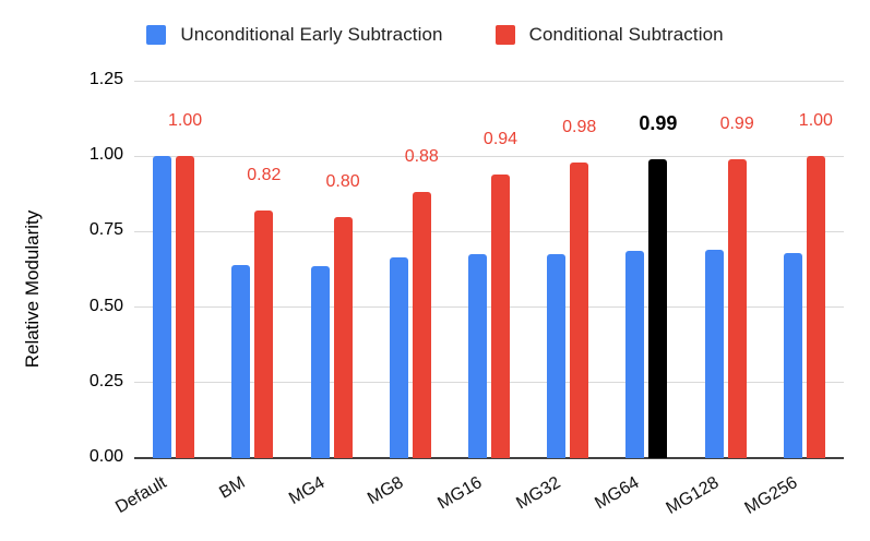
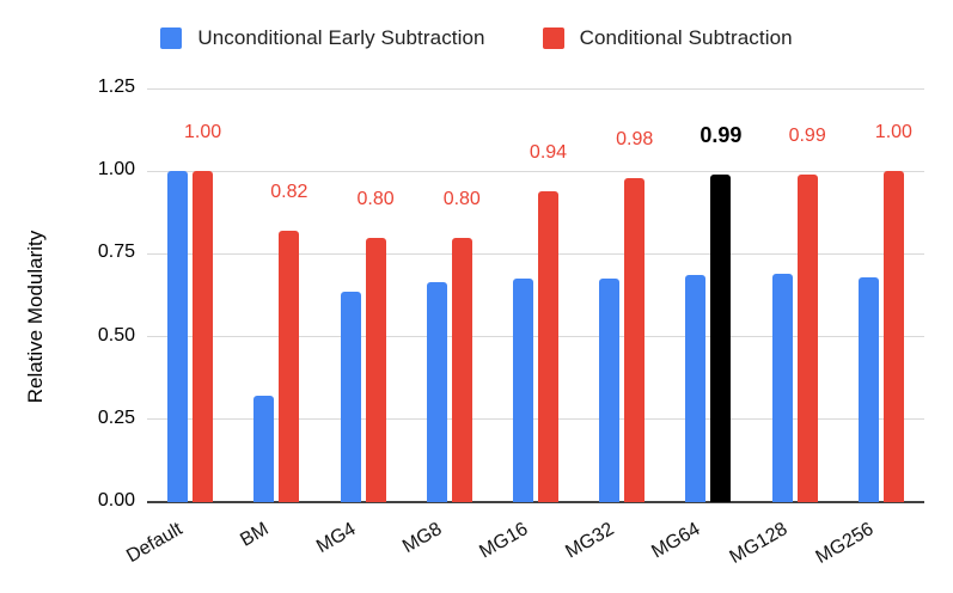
Unconditional Early Subtraction/BM: 0.64 -> 0.32
Conditional Subtraction/MG8: 0.88 -> 0.80
